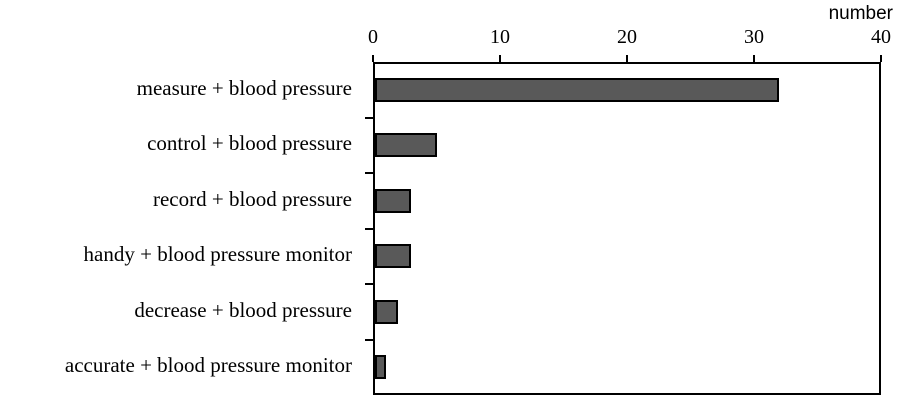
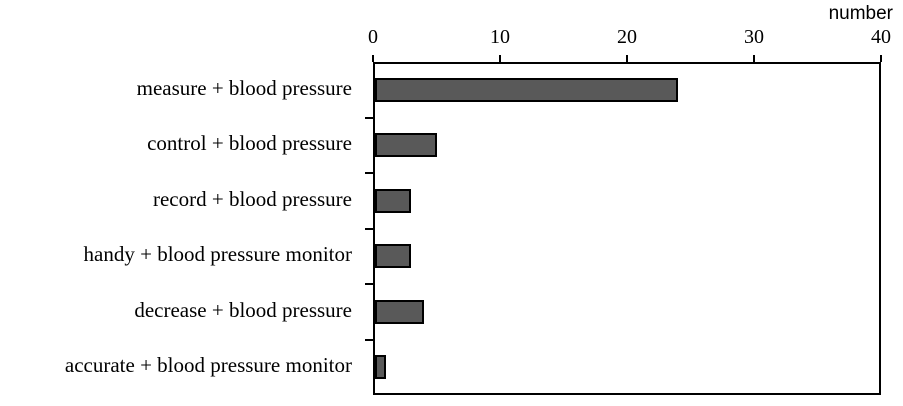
measure + blood pressure: 32 -> 24
decrease + blood pressure: 2 -> 4
